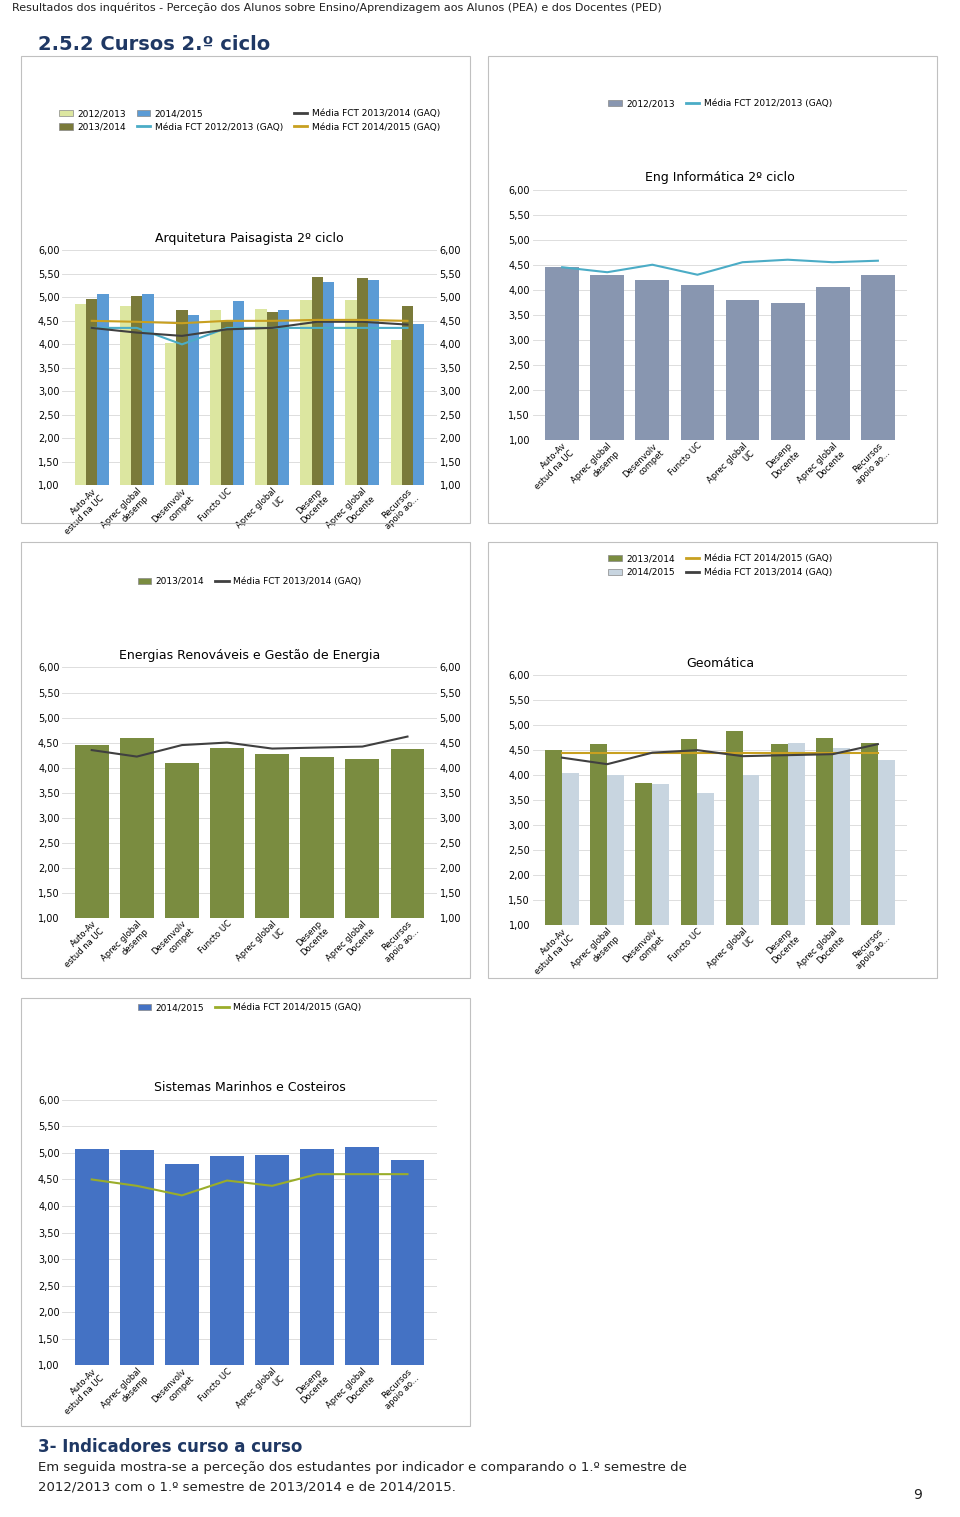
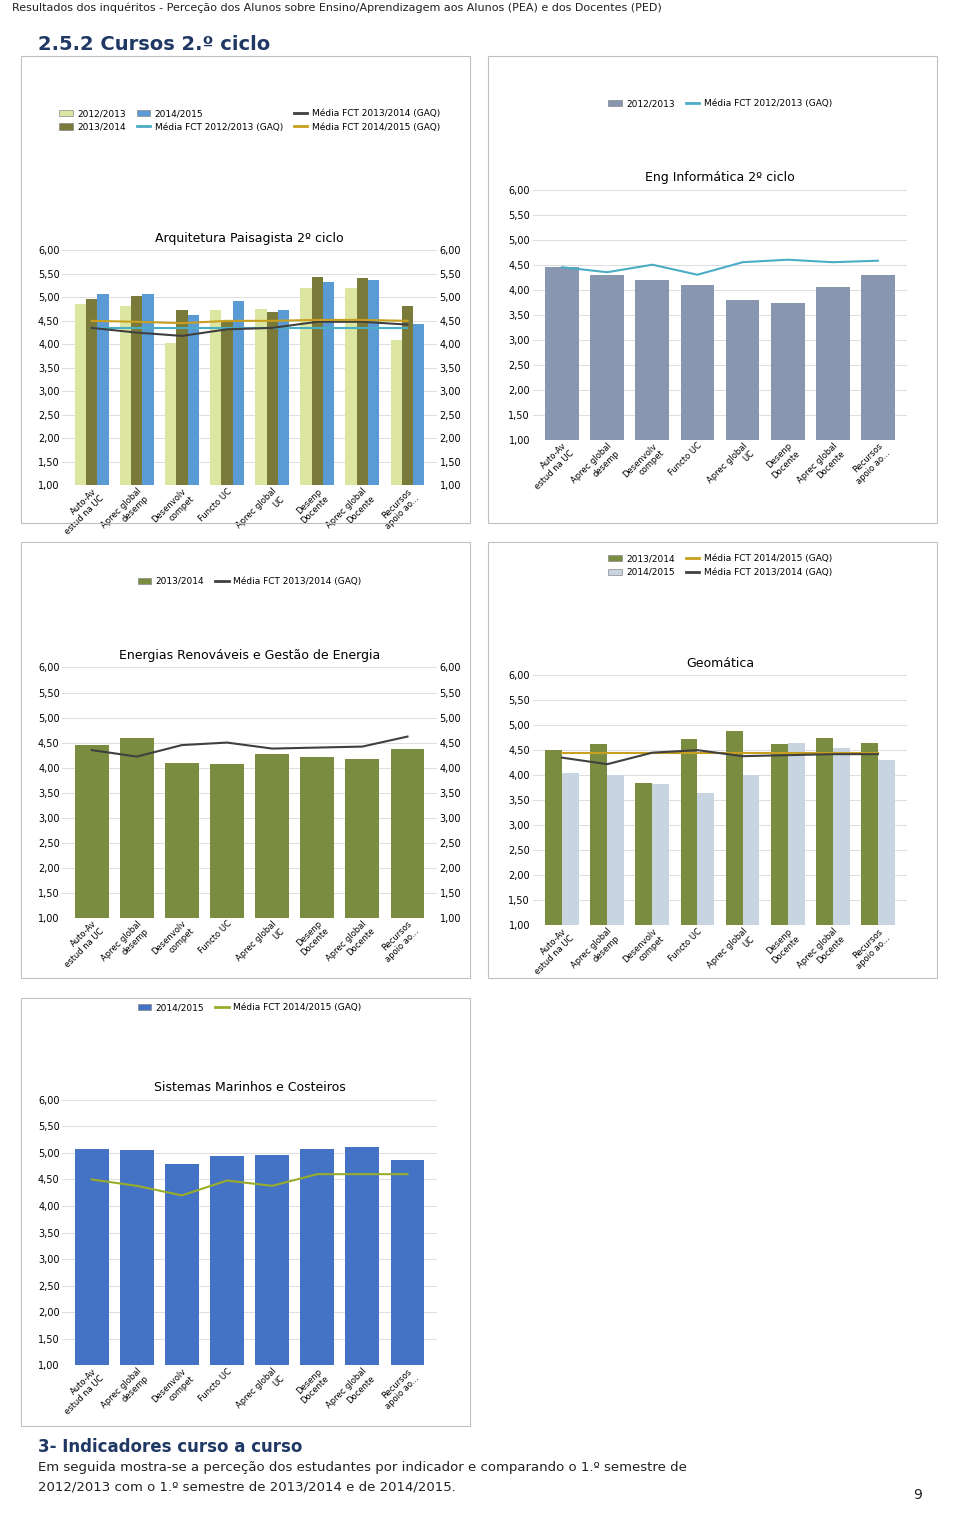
Arquitetura Paisagista 2º ciclo/Média FCT 2012/2013 (GAQ)/Desenvolv compet: 4,00 -> 4,35
Arquitetura Paisagista 2º ciclo/2012/2013/Desenp Docente: 4,95 -> 5,20
Arquitetura Paisagista 2º ciclo/2012/2013/Aprec global Docente: 4,95 -> 5,20
Energias Renováveis e Gestão de Energia/2013/2014/Functo UC: 4,40 -> 4,08
Geomática/Média FCT 2013/2014 (GAQ)/Recursos apoio ao...: 4,62 -> 4,42
